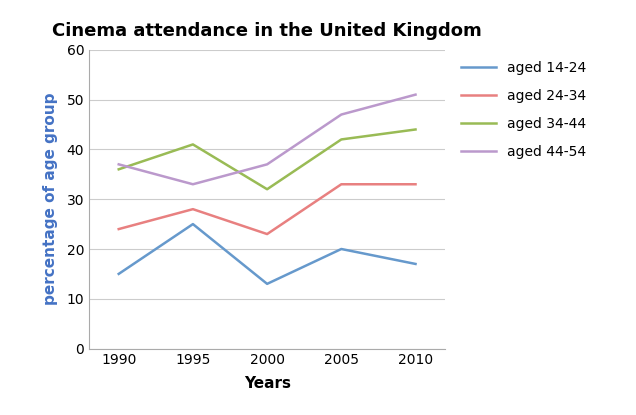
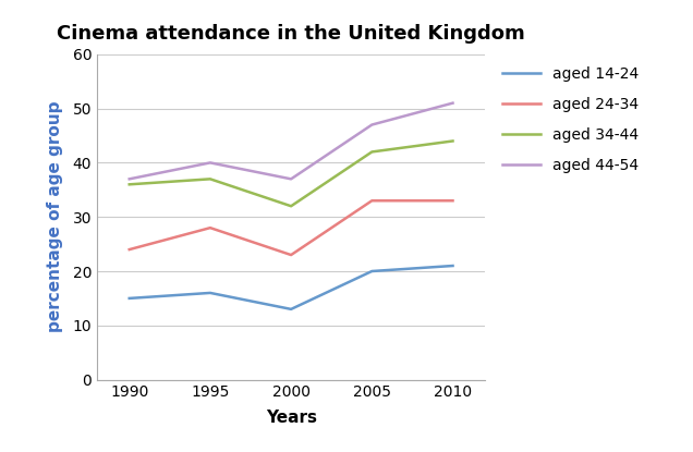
aged 14-24/1995: 25 -> 16
aged 34-44/1995: 41 -> 37
aged 44-54/1995: 33 -> 40
aged 14-24/2010: 17 -> 21
